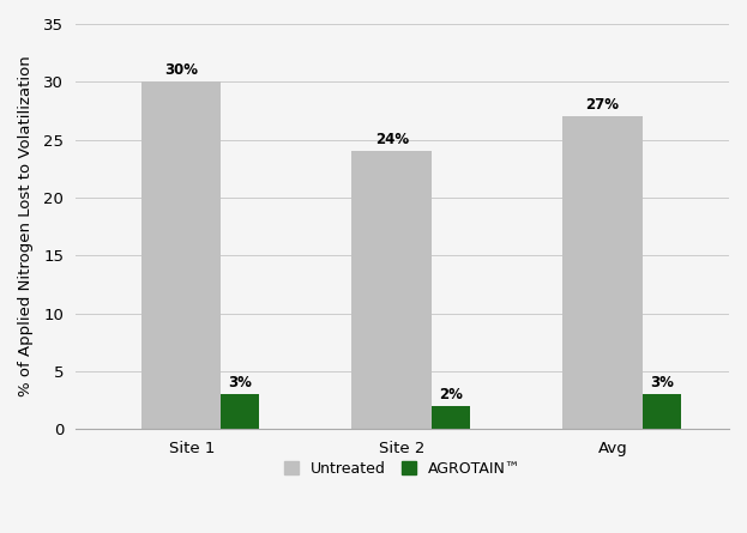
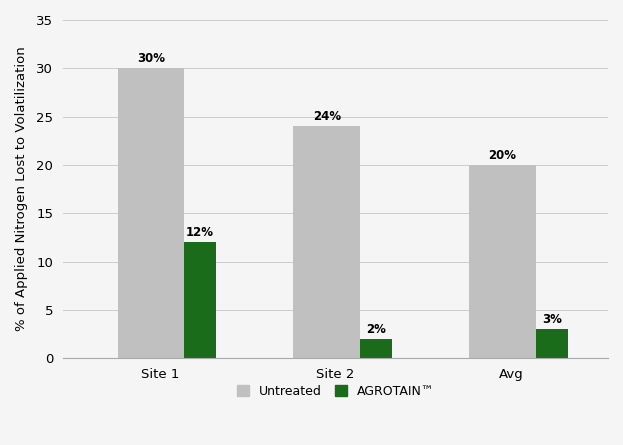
AGROTAIN™/Site 1: 3% -> 12%
Untreated/Avg: 27% -> 20%
